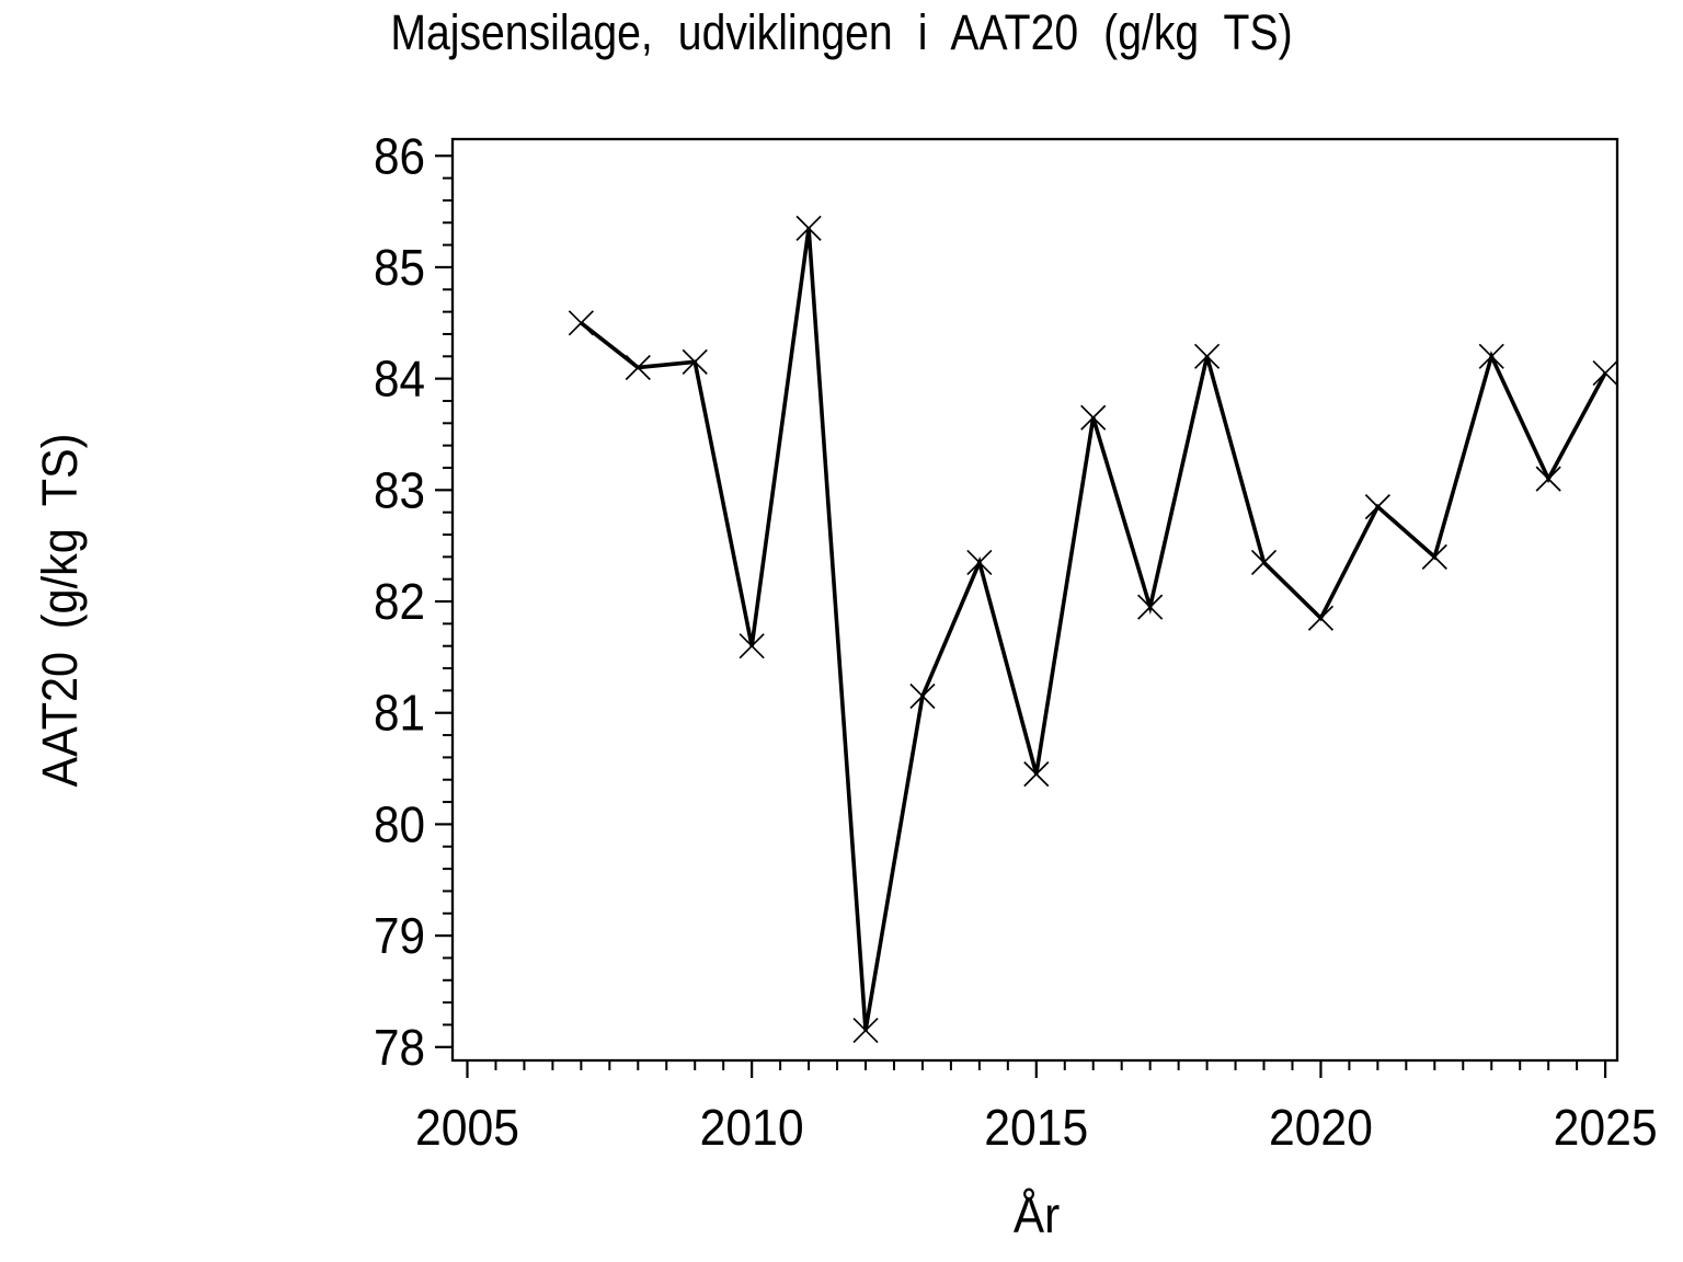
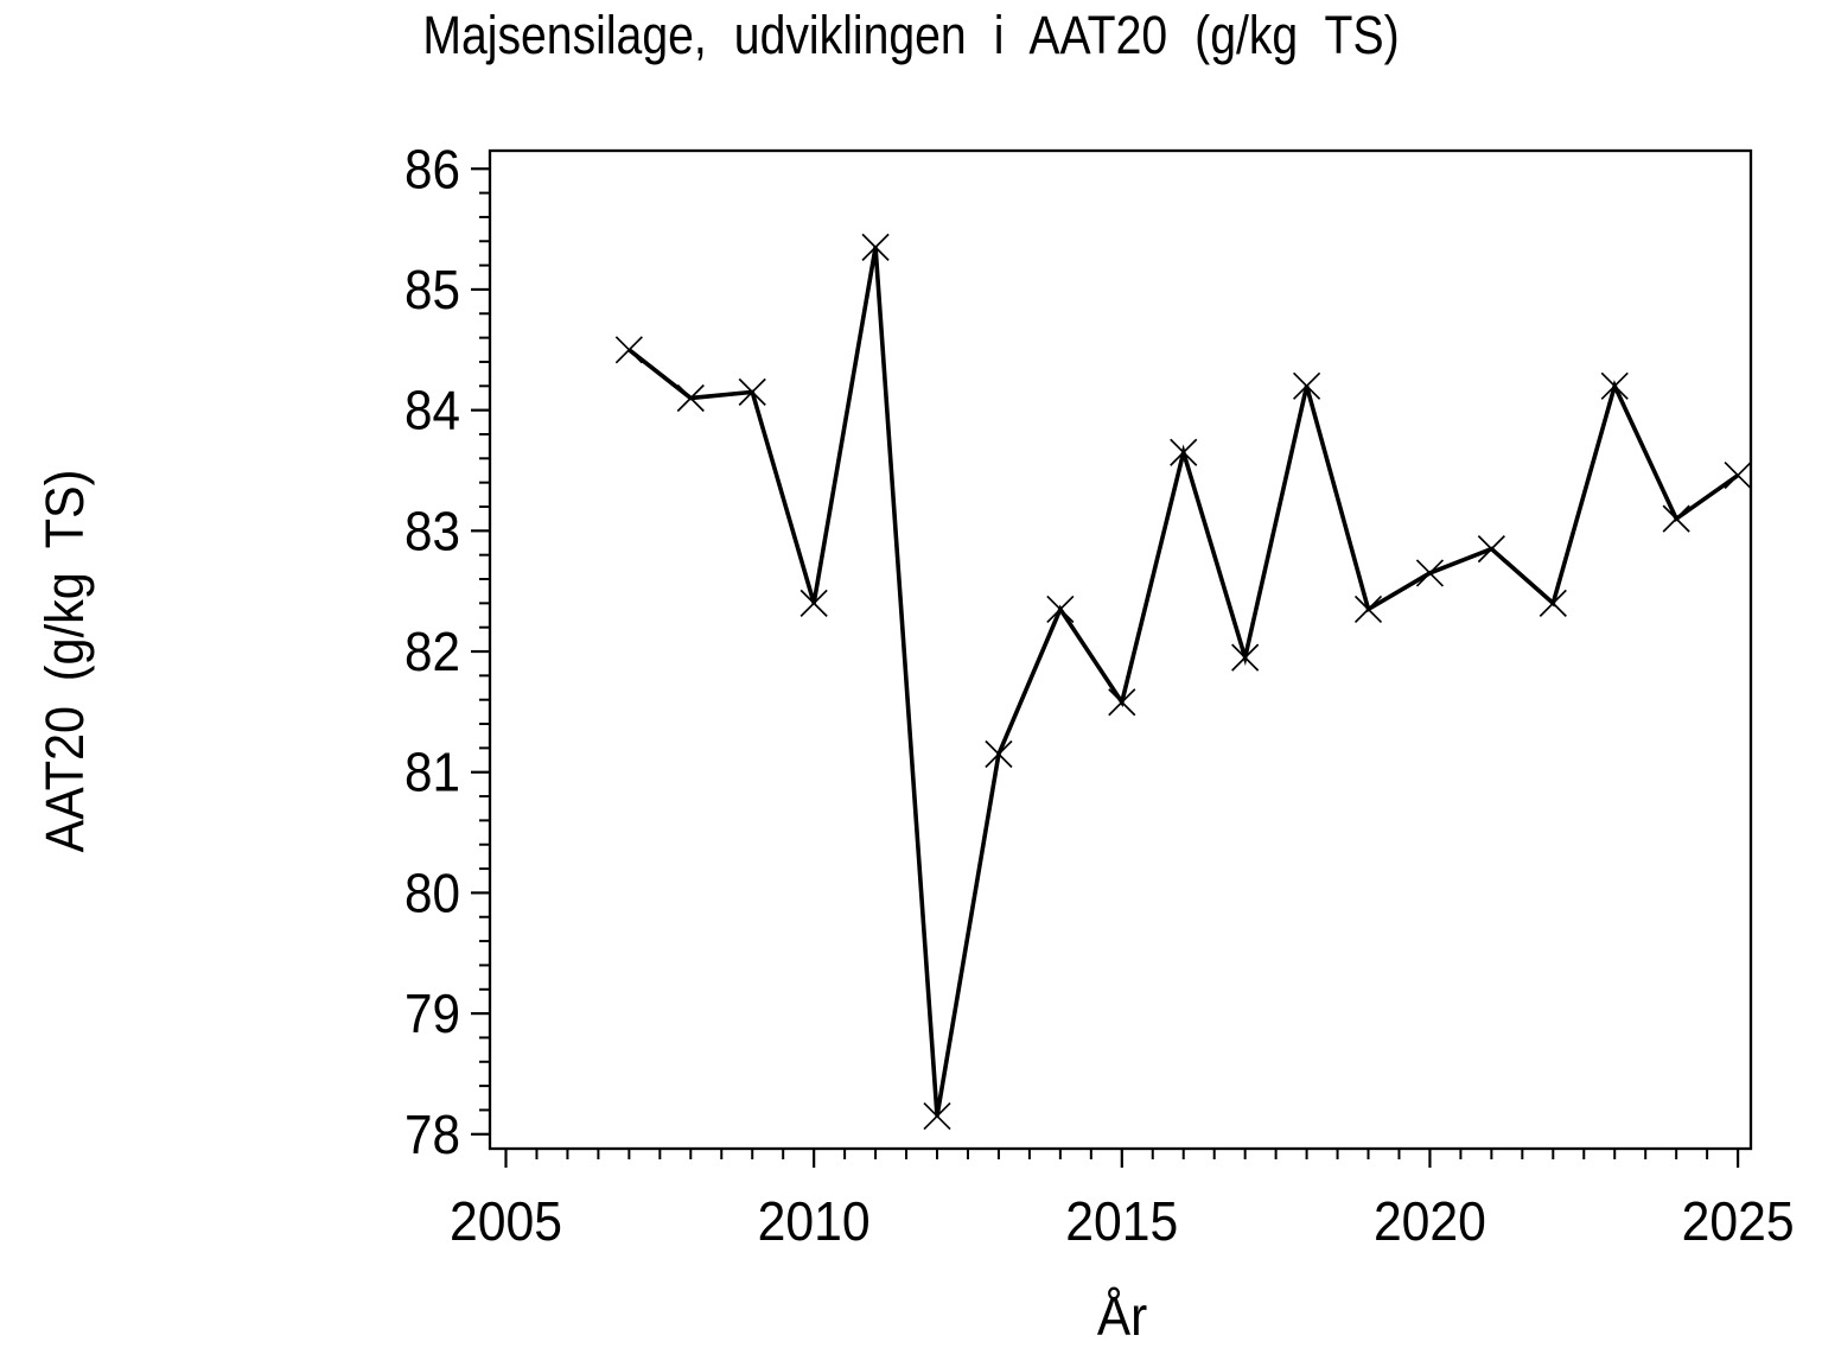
2010: 81.60 -> 82.40
2015: 80.45 -> 81.58
2020: 81.85 -> 82.65
2025: 84.05 -> 83.46
